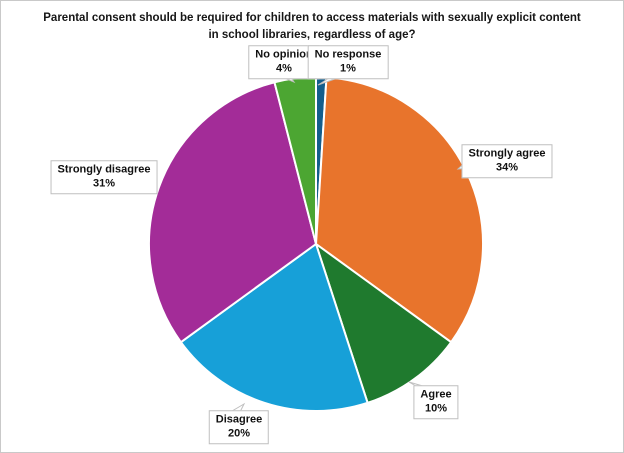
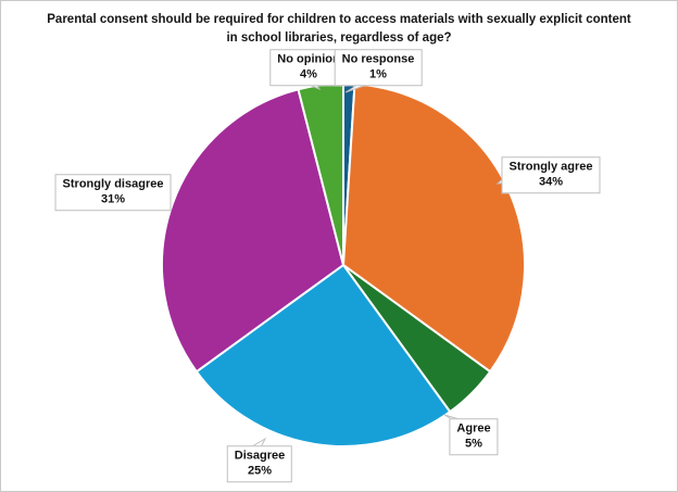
Agree: 10% -> 5%
Disagree: 20% -> 25%
